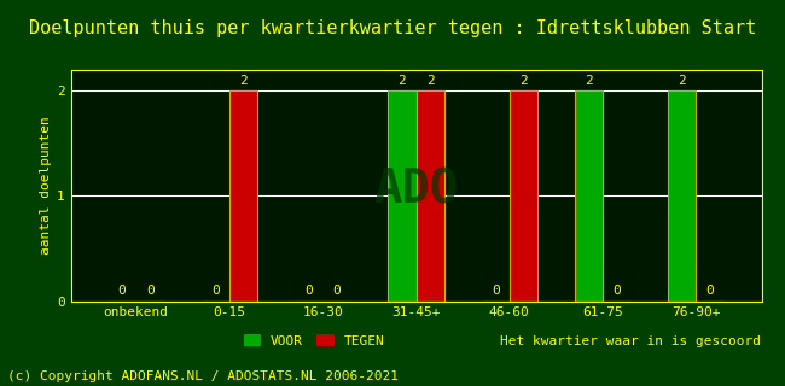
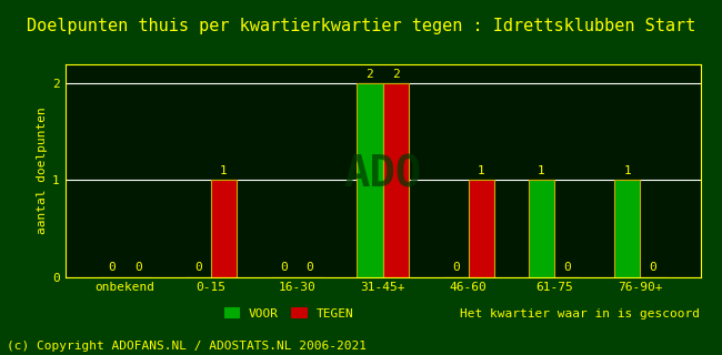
TEGEN/0-15: 2 -> 1
TEGEN/46-60: 2 -> 1
VOOR/61-75: 2 -> 1
VOOR/76-90+: 2 -> 1
